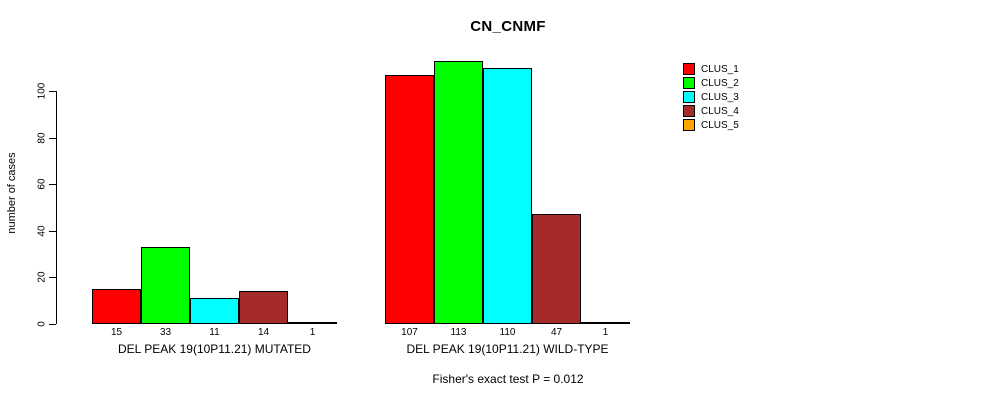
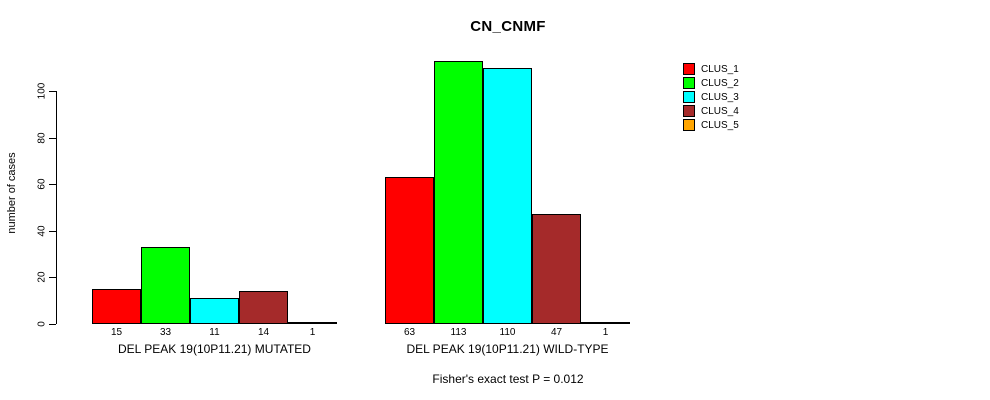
CLUS_1/DEL PEAK 19(10P11.21) WILD-TYPE: 107 -> 63
